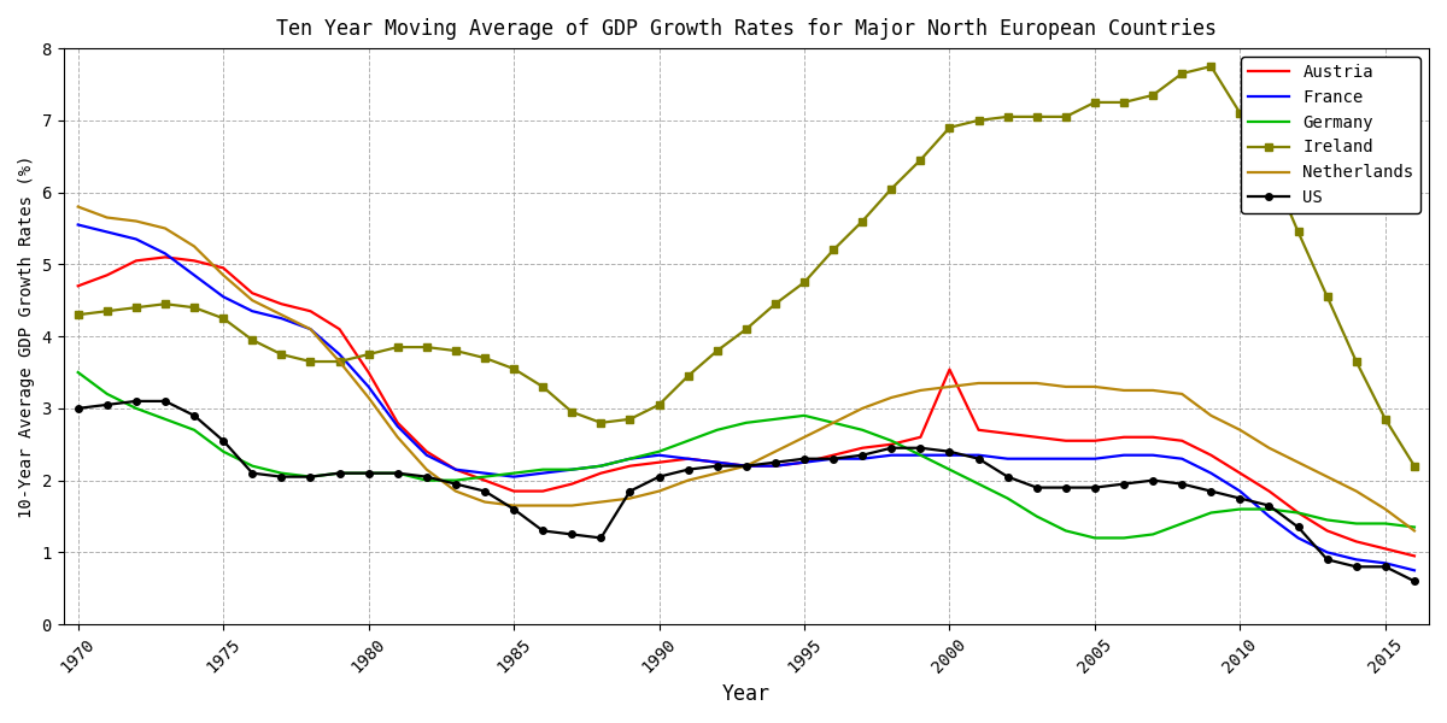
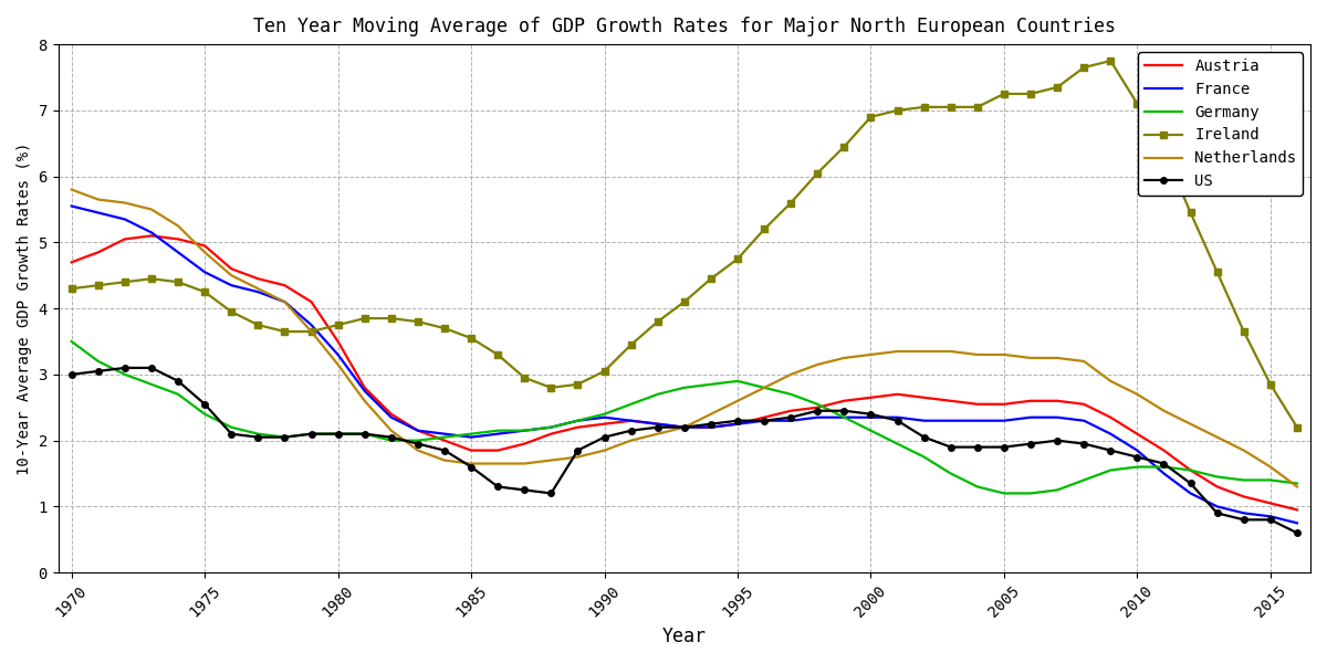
Austria/2000: 3.54 -> 2.65
